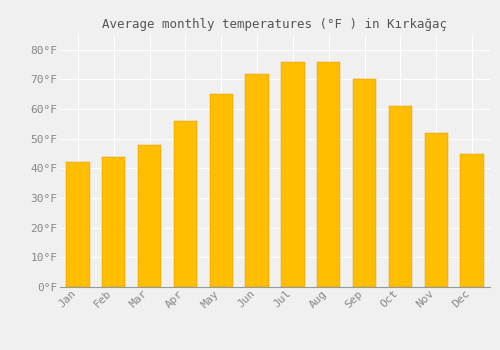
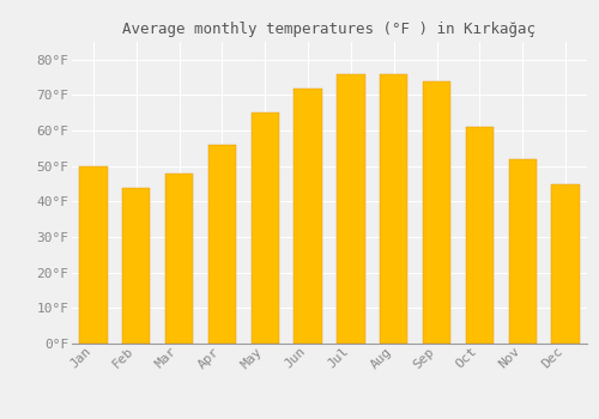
Jan: 42°F -> 50°F
Sep: 70°F -> 74°F
